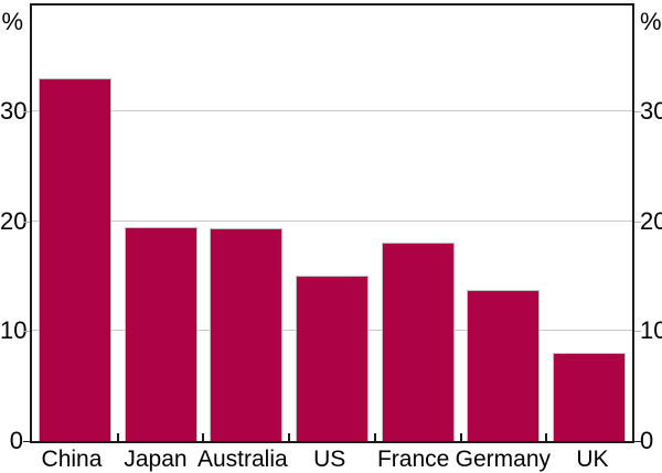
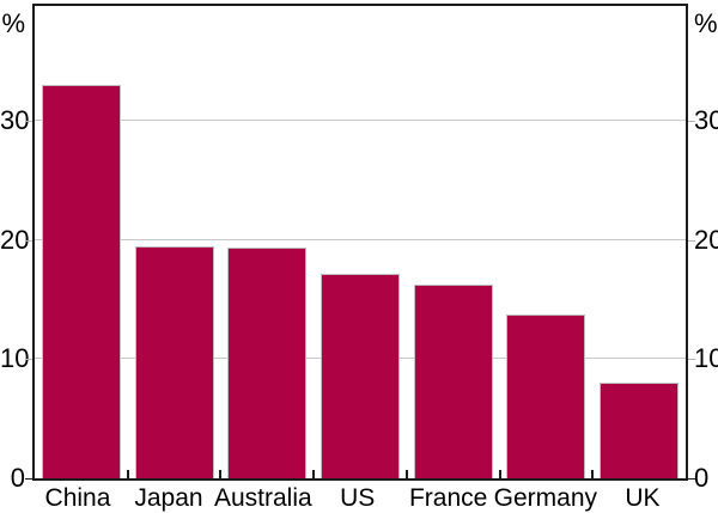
US: 15 -> 17
France: 18 -> 16
